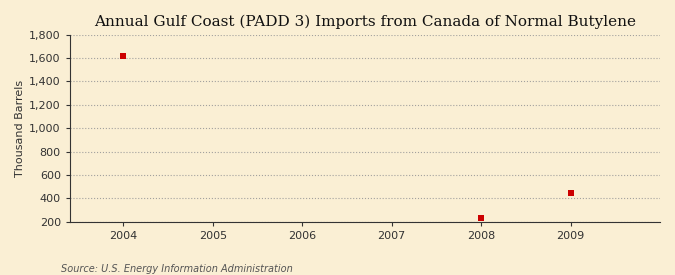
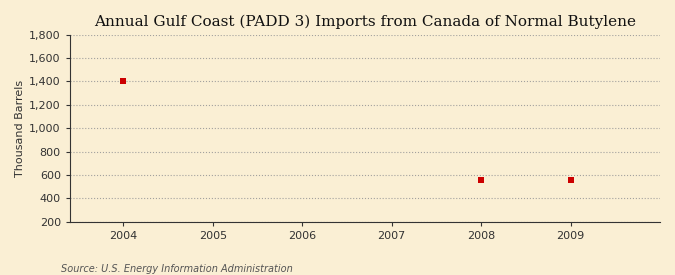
2004: 1,620 -> 1,400
2008: 230 -> 560
2009: 450 -> 560
